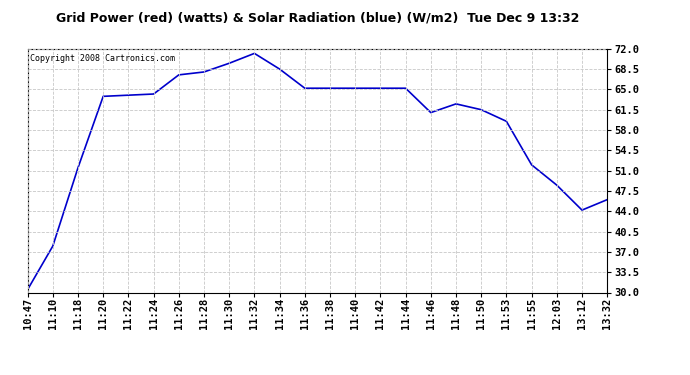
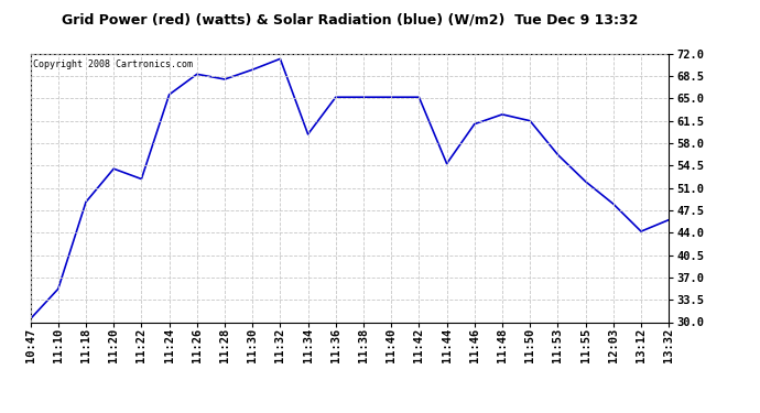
11:10: 38.0 -> 35.2
11:18: 51.5 -> 48.8
11:20: 63.8 -> 54.0
11:22: 64.0 -> 52.4
11:24: 64.2 -> 65.6
11:26: 67.5 -> 68.8
11:34: 68.5 -> 59.4
11:44: 65.2 -> 54.8
11:53: 59.5 -> 56.2
